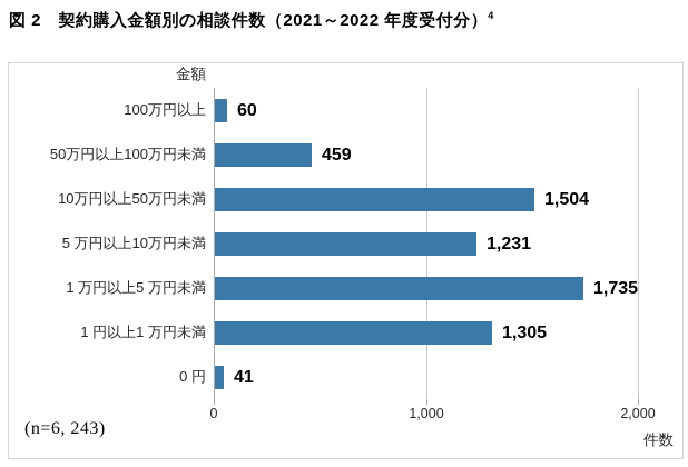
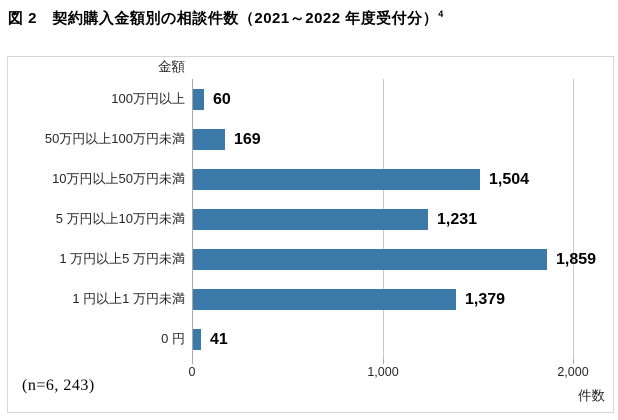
50万円以上100万円未満: 459 -> 169
1 万円以上5 万円未満: 1,735 -> 1,859
1 円以上1 万円未満: 1,305 -> 1,379
